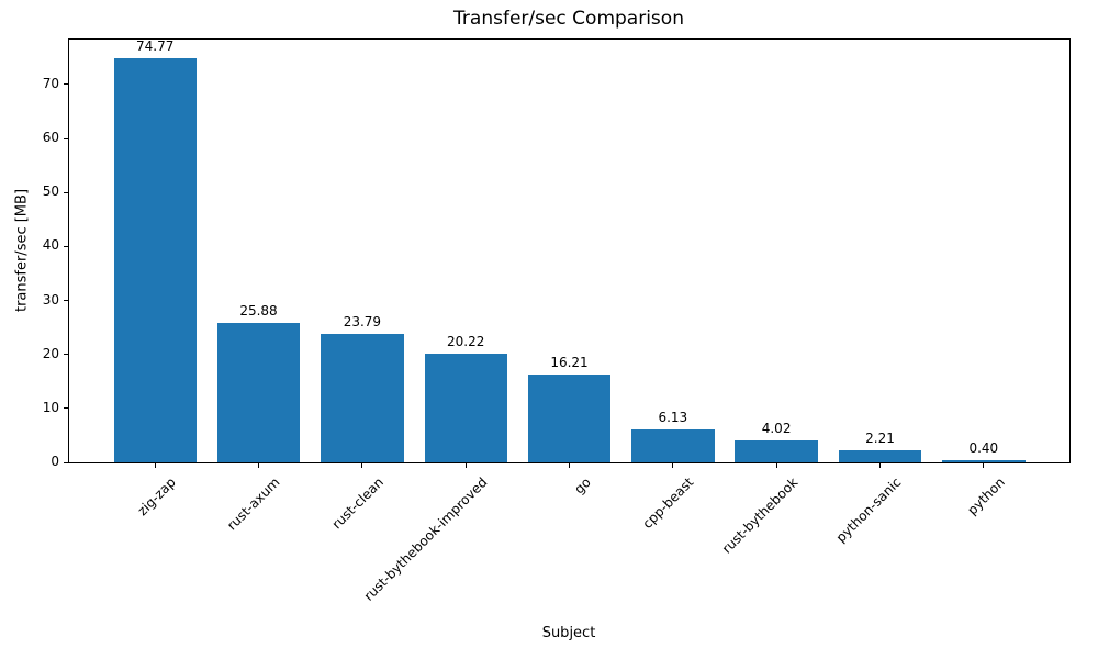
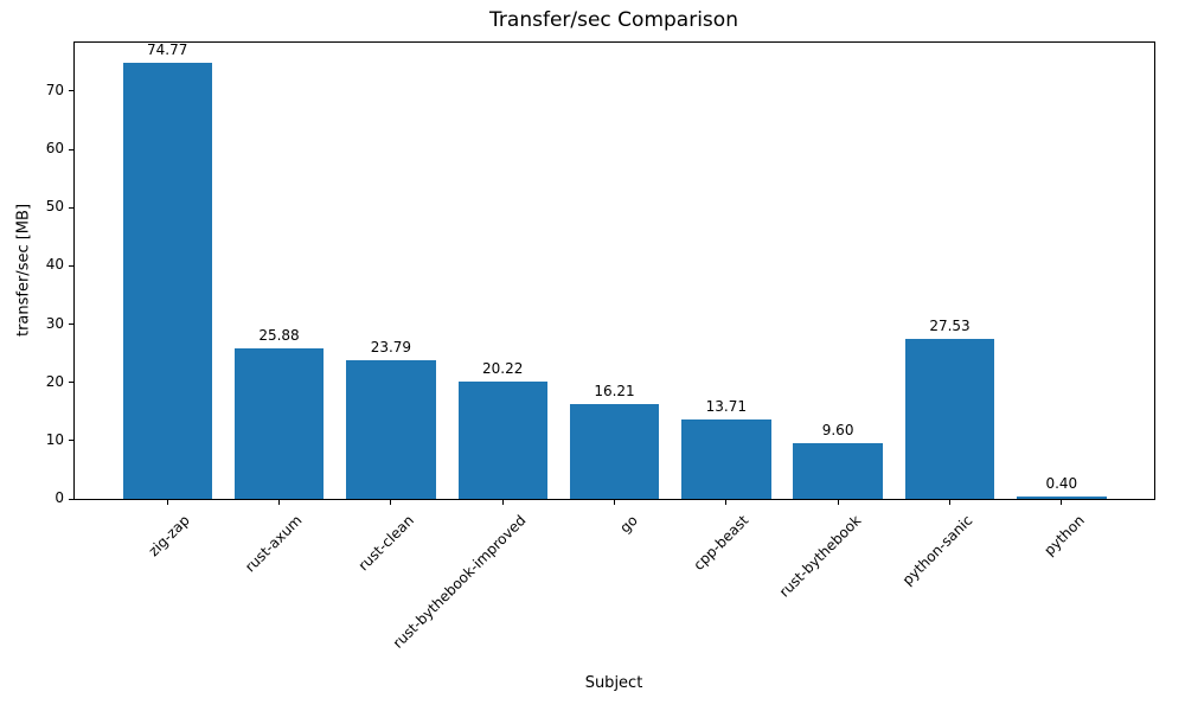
cpp-beast: 6.13 -> 13.71
rust-bythebook: 4.02 -> 9.60
python-sanic: 2.21 -> 27.53
